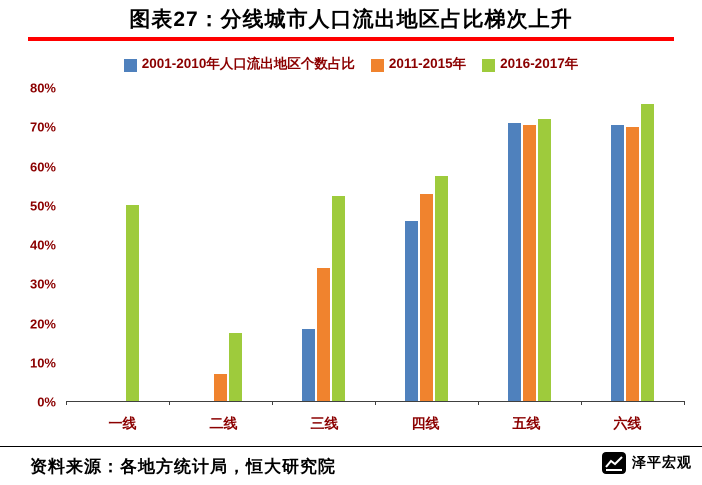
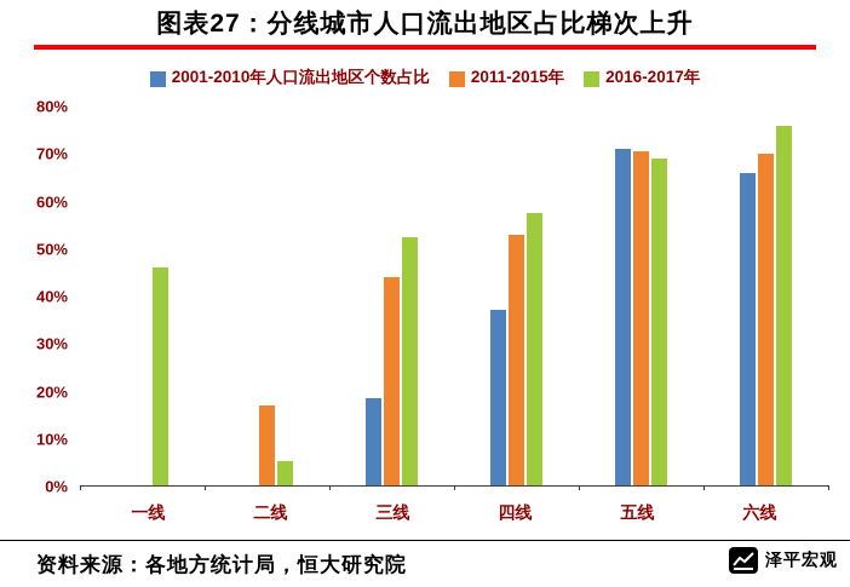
2016-2017年/一线: 50% -> 46%
2011-2015年/二线: 7% -> 17%
2016-2017年/二线: 18% -> 5%
2011-2015年/三线: 34% -> 44%
2001-2010年人口流出地区个数占比/四线: 46% -> 37%
2016-2017年/五线: 72% -> 69%
2001-2010年人口流出地区个数占比/六线: 70% -> 66%
